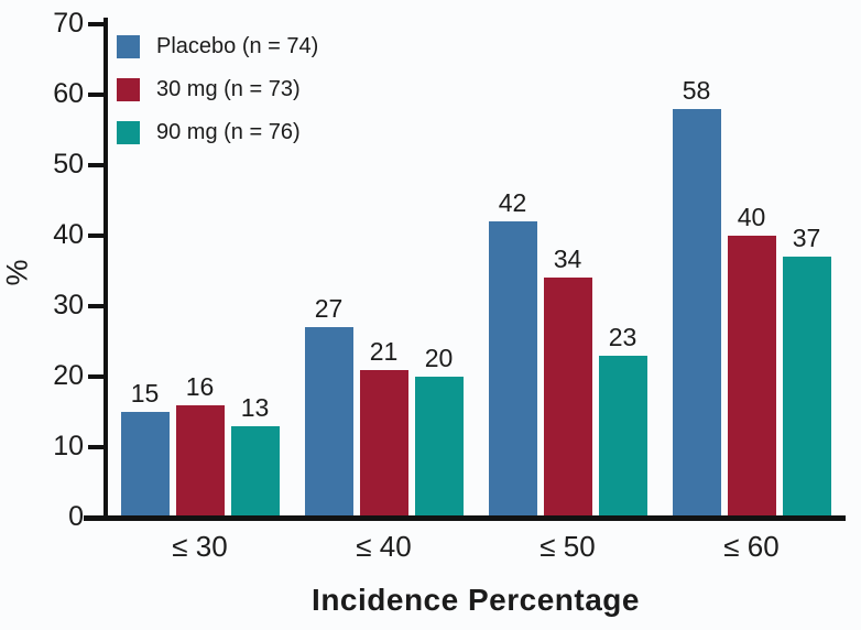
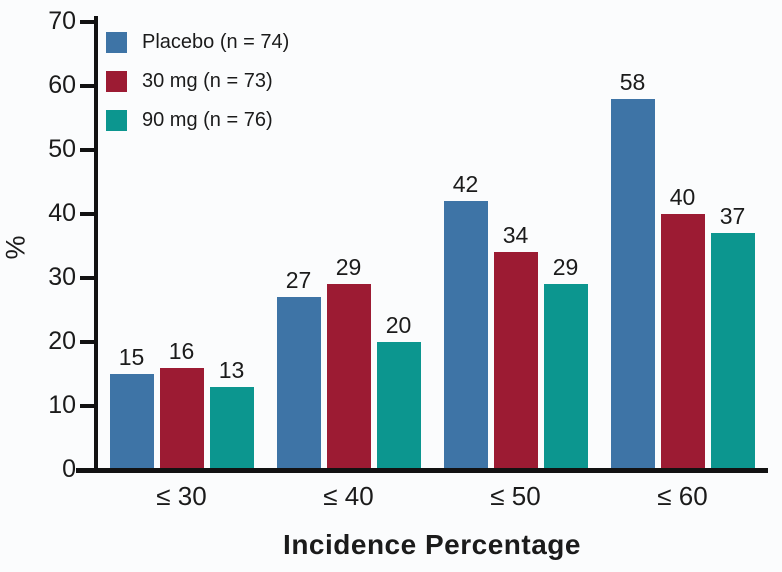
30 mg (n = 73)/≤ 40: 21 -> 29
90 mg (n = 76)/≤ 50: 23 -> 29
